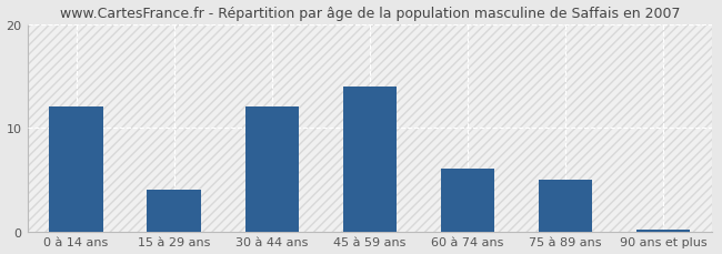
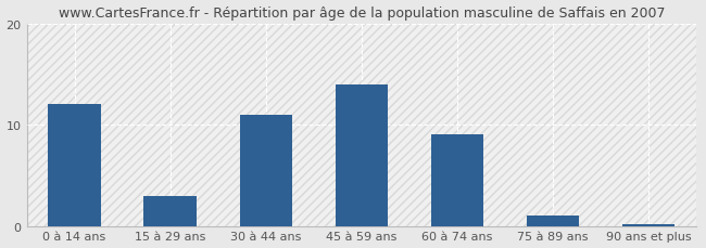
15 à 29 ans: 4.0 -> 3.0
30 à 44 ans: 12.0 -> 11.0
60 à 74 ans: 6.0 -> 9.0
75 à 89 ans: 5.0 -> 1.0
